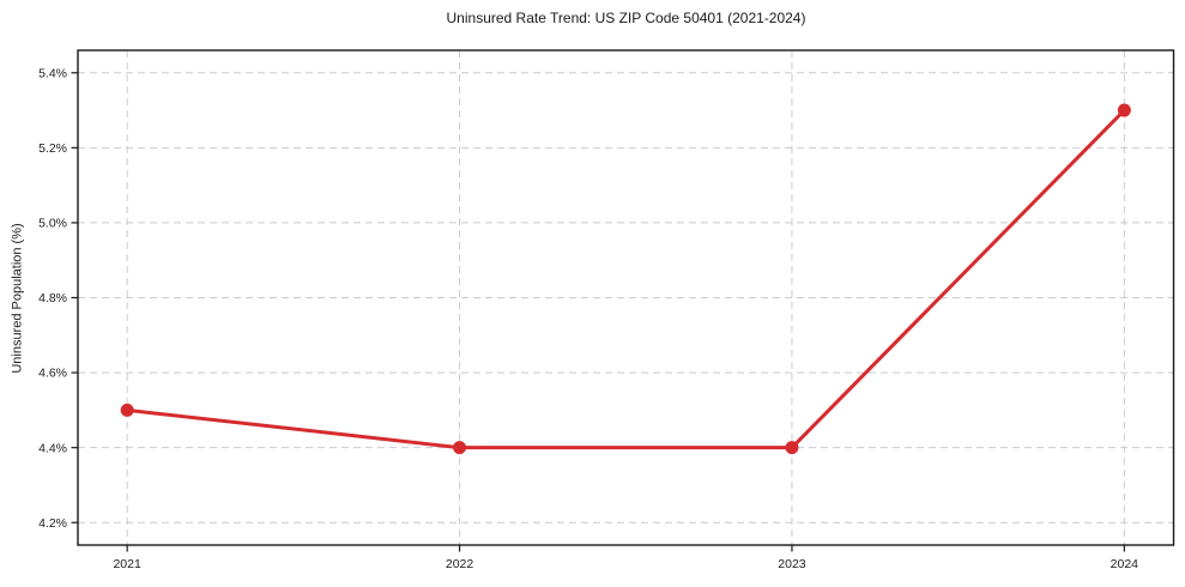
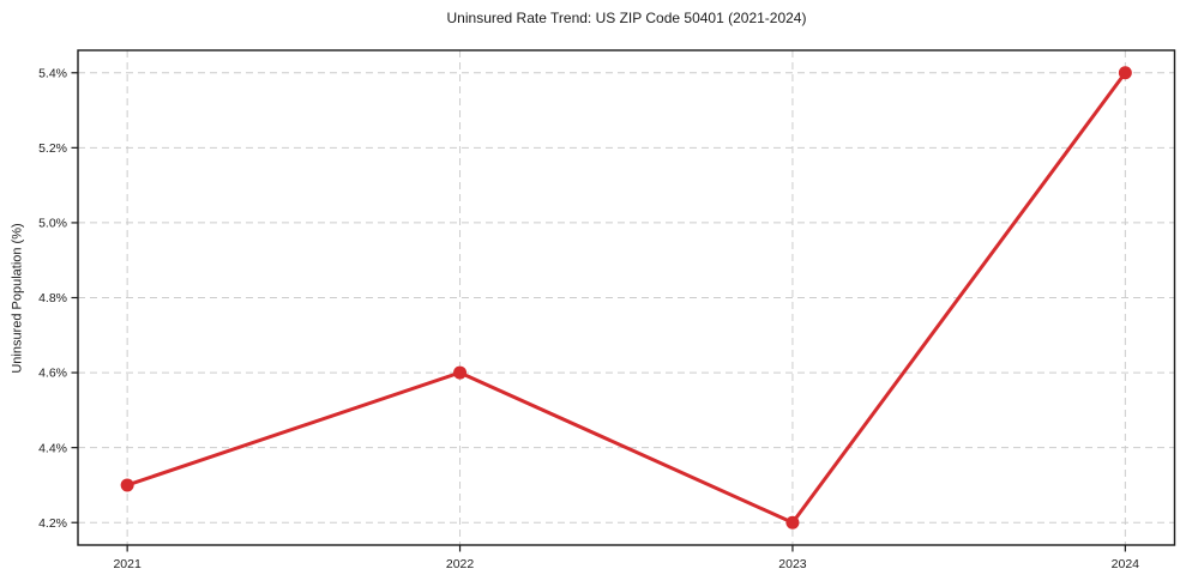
2021: 4.5% -> 4.3%
2022: 4.4% -> 4.6%
2023: 4.4% -> 4.2%
2024: 5.3% -> 5.4%
